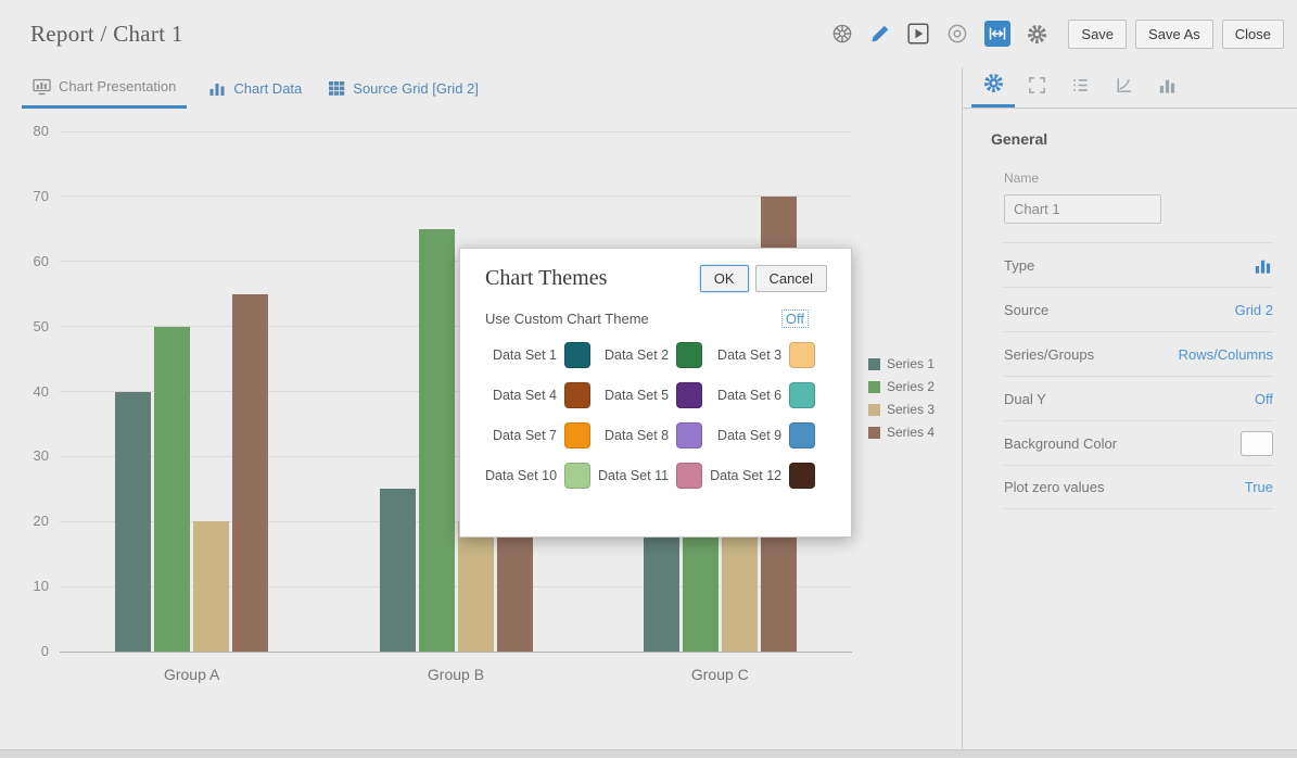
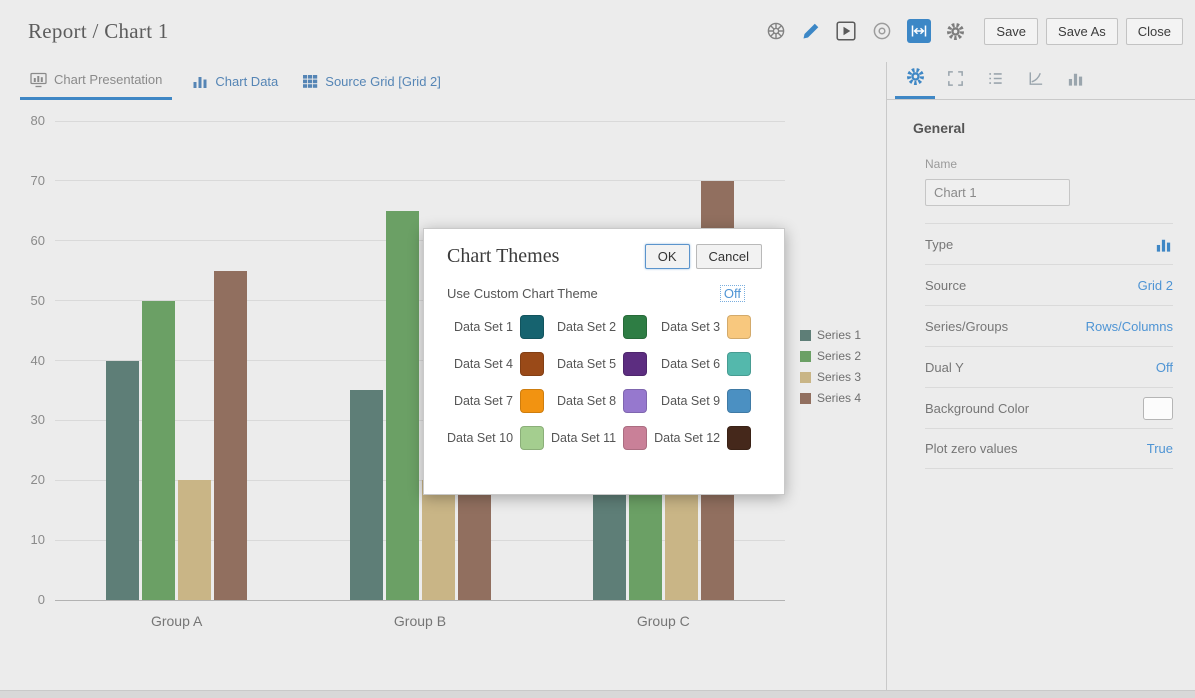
Series 1/Group B: 25 -> 35
Series 4/Group B: 50 -> 47
